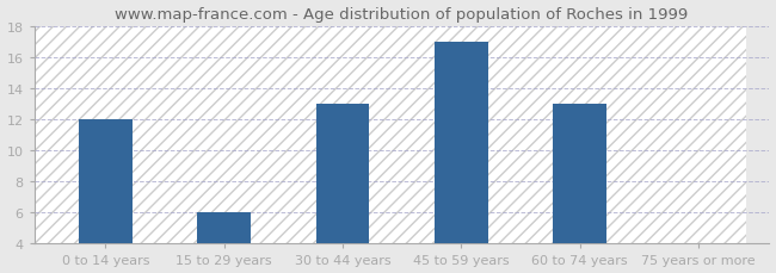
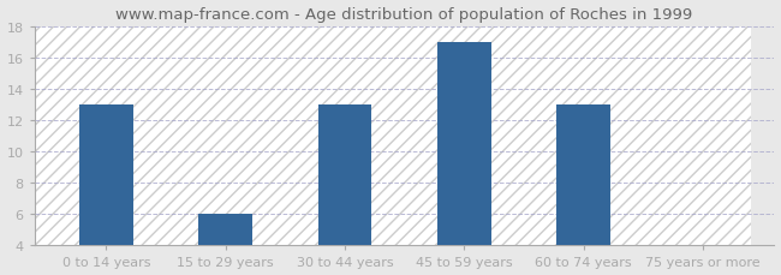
0 to 14 years: 12 -> 13
